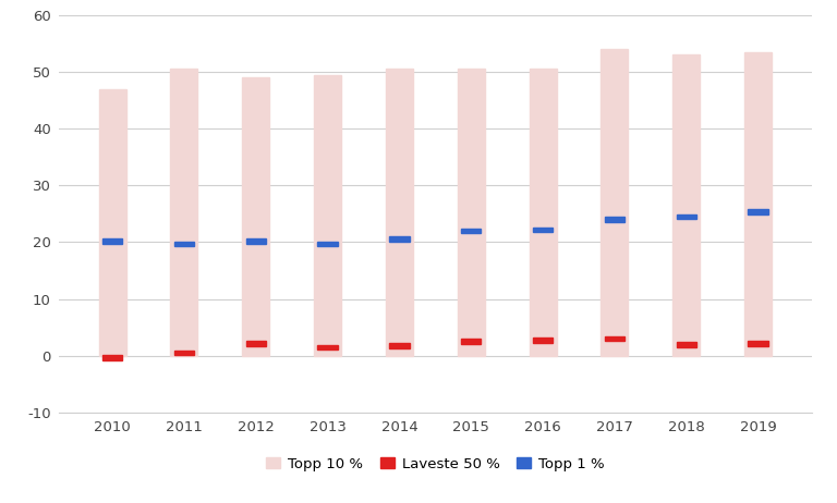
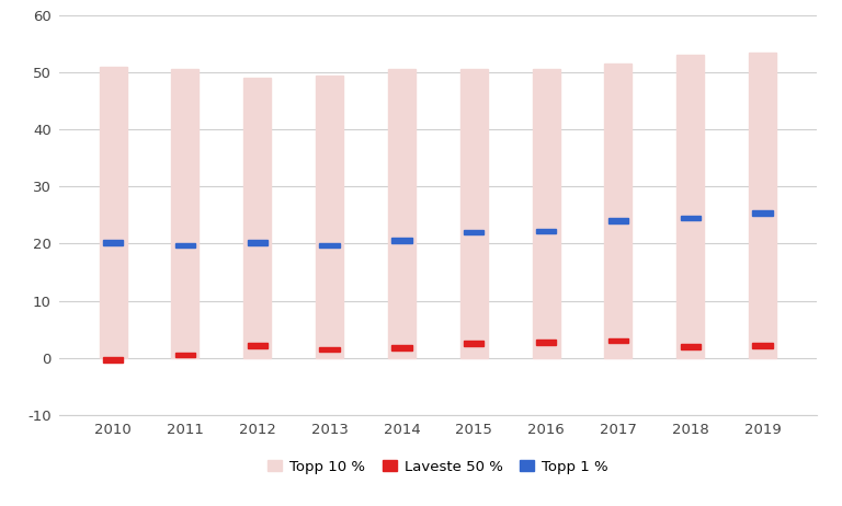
2010: 47.0 -> 51.0
2017: 54.0 -> 51.5
